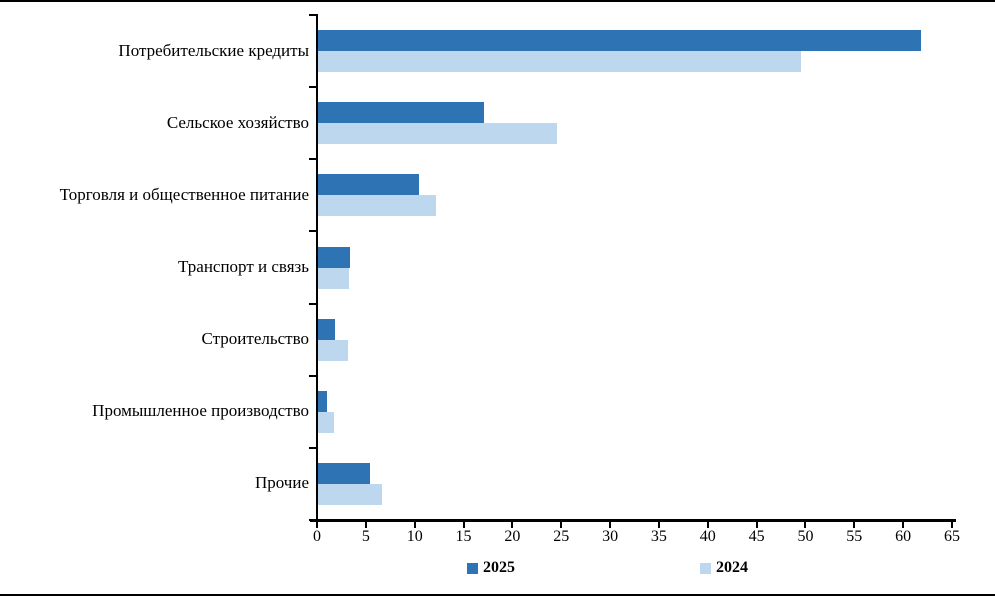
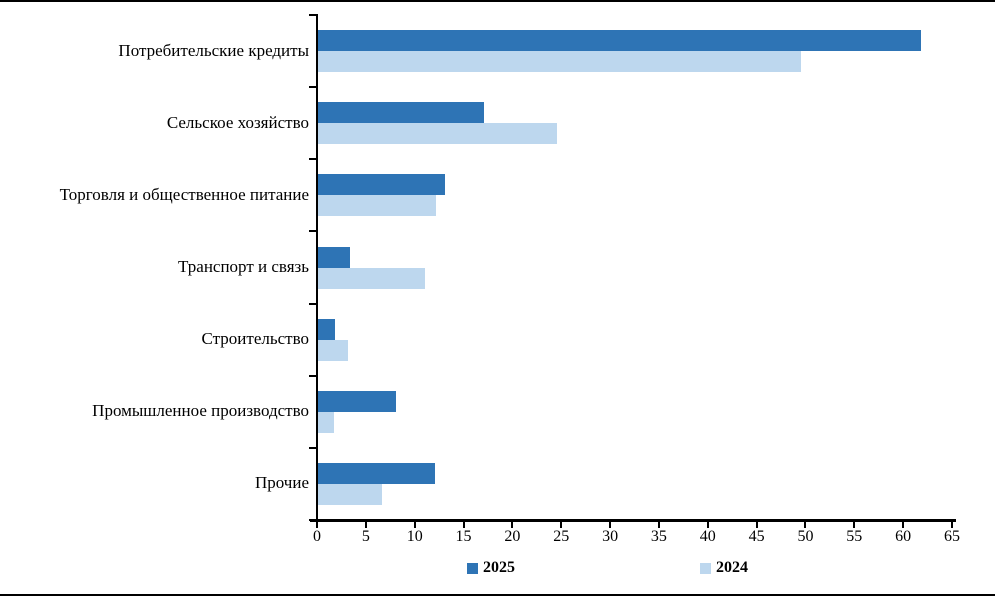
2025/Торговля и общественное питание: 10 -> 13
2024/Транспорт и связь: 3 -> 11
2025/Промышленное производство: 1 -> 8
2025/Прочие: 5 -> 12
